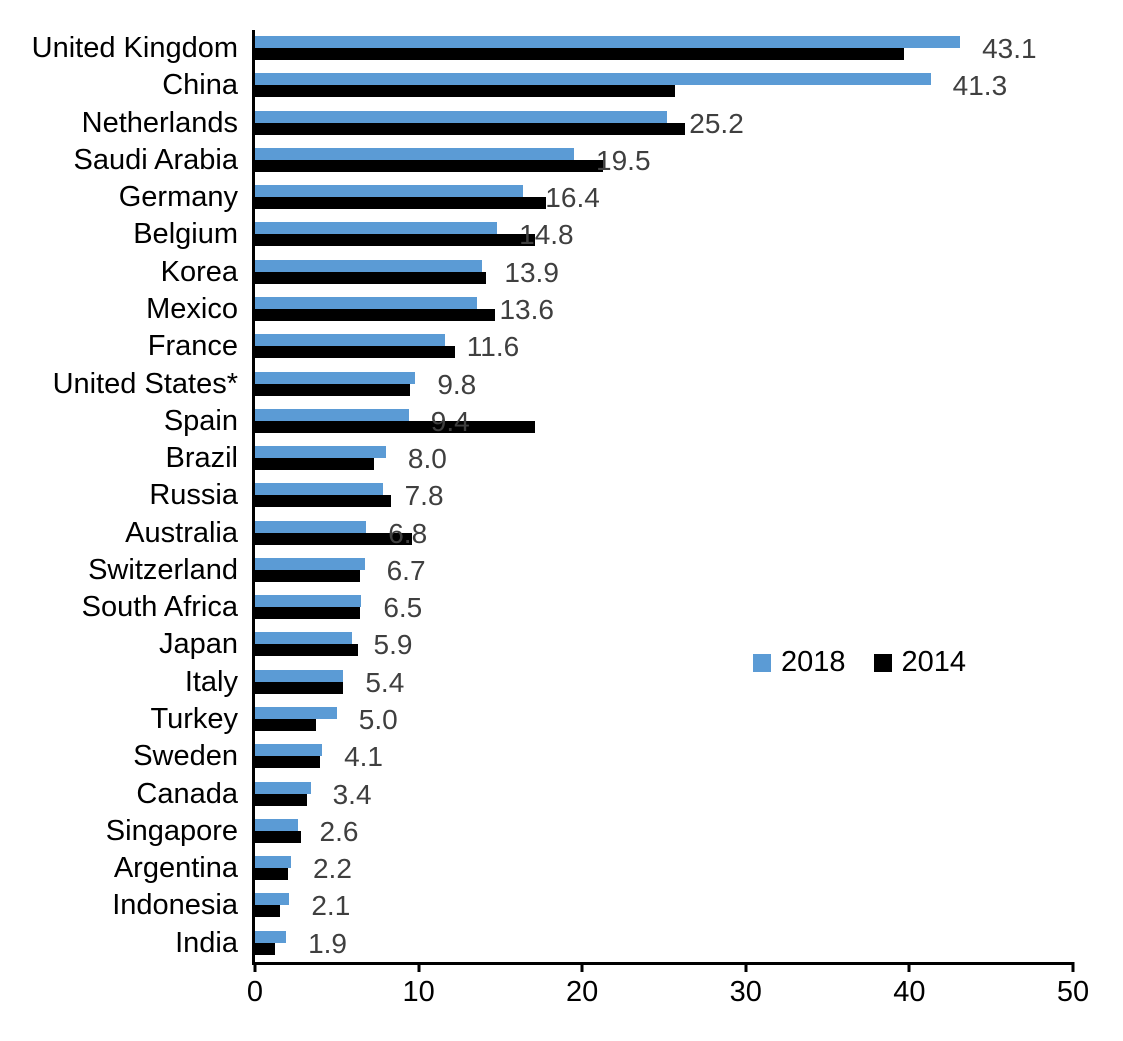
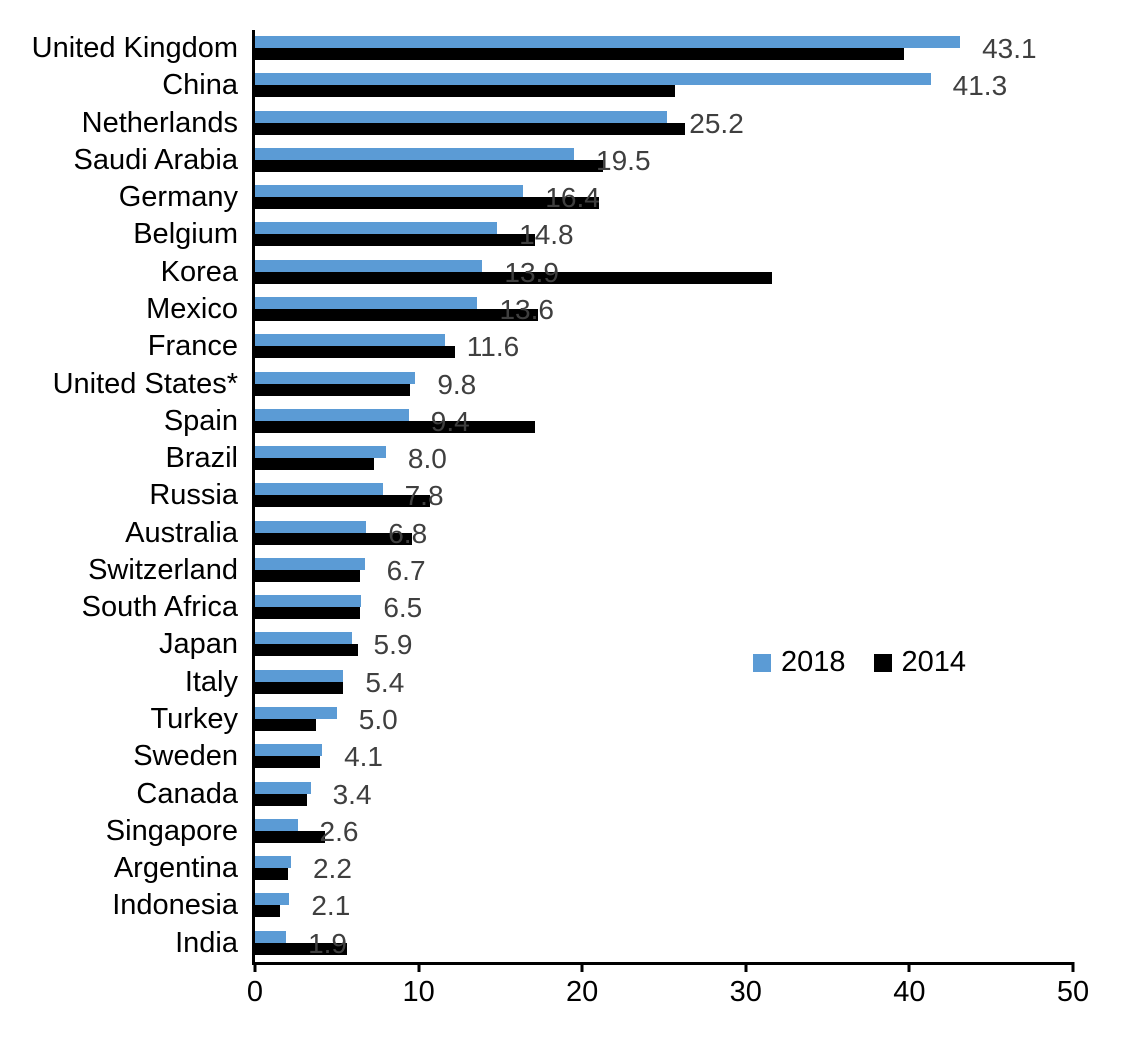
2014/Germany: 17.8 -> 21.0
2014/Korea: 14.1 -> 31.6
2014/Mexico: 14.7 -> 17.3
2014/Russia: 8.3 -> 10.7
2014/Singapore: 2.8 -> 4.3
2014/India: 1.2 -> 5.6
